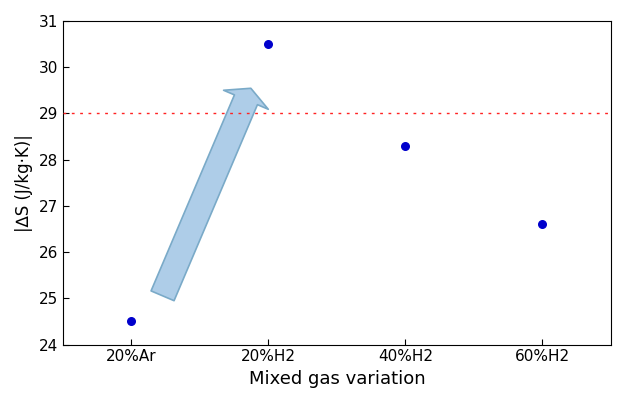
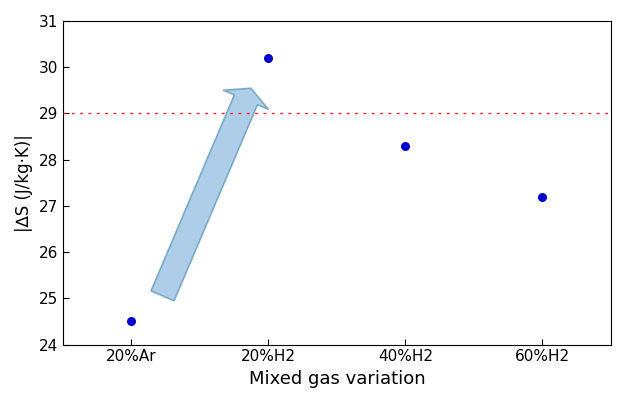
20%H2: 30.5 -> 30.2
60%H2: 26.6 -> 27.2
